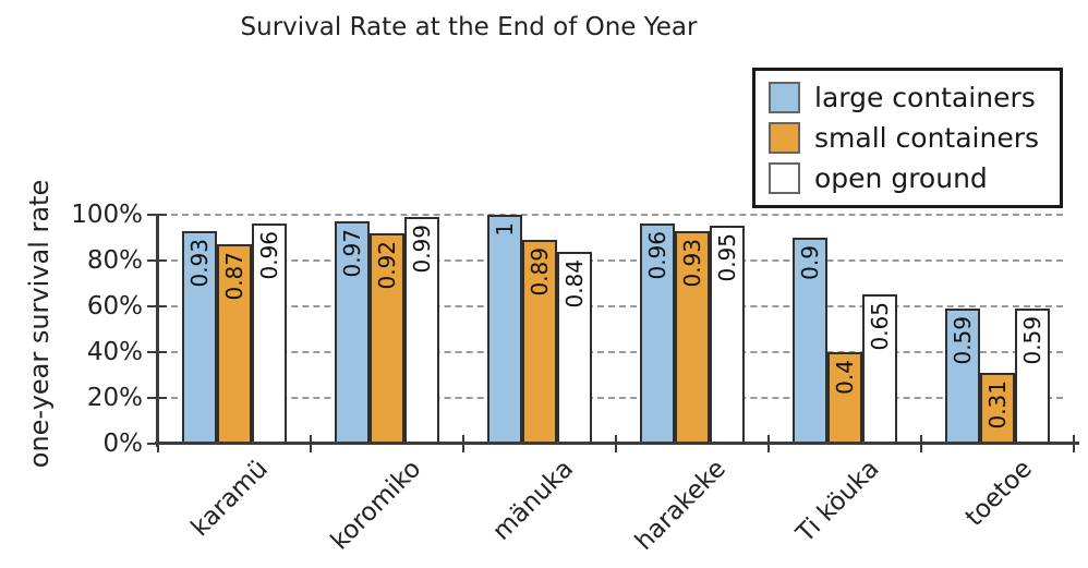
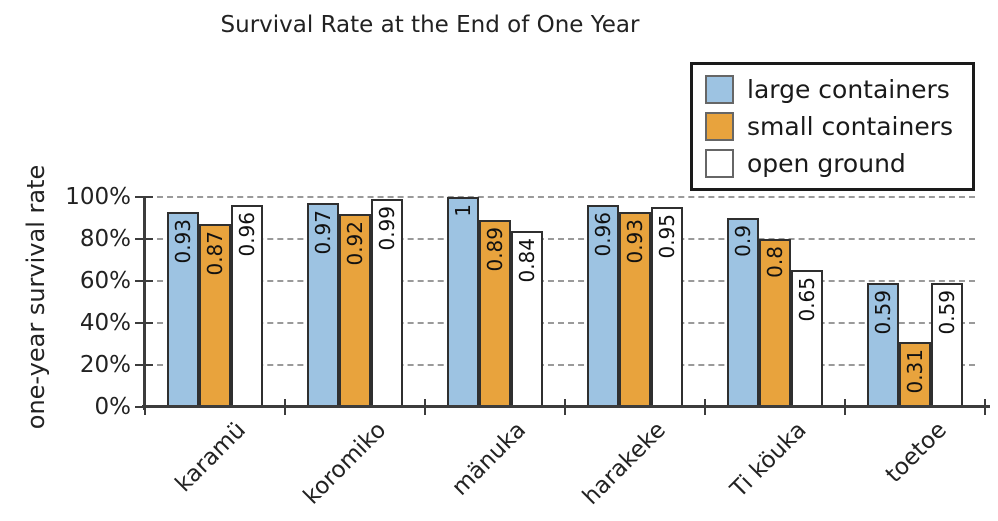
small containers/Ti köuka: 0.4 -> 0.8
